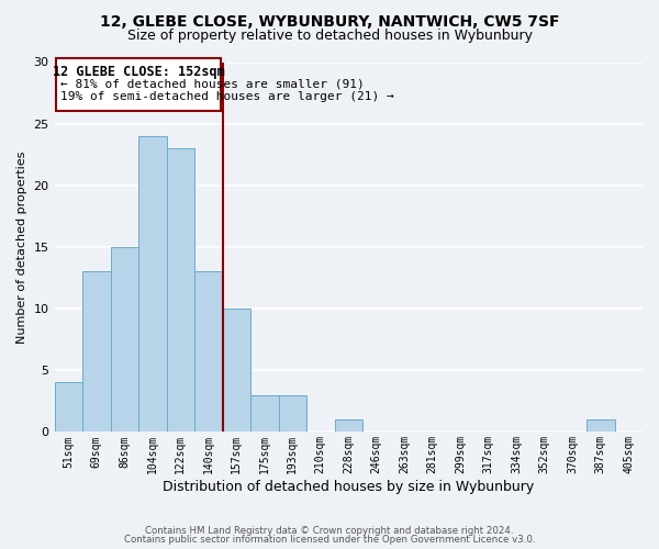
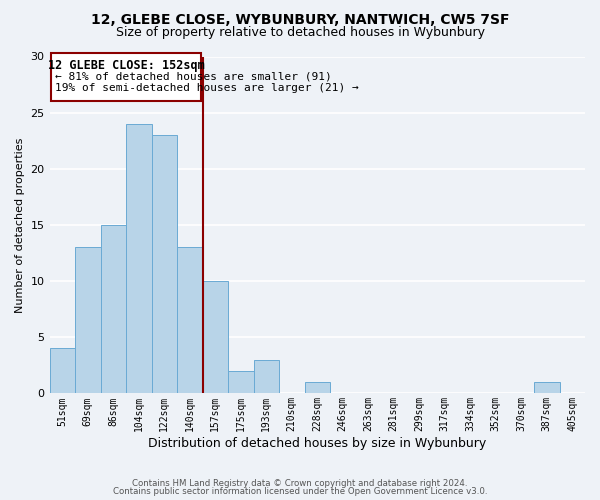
175sqm: 3 -> 2
